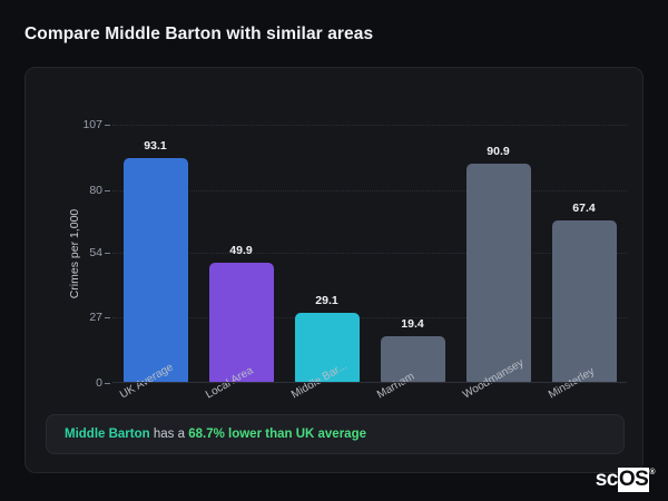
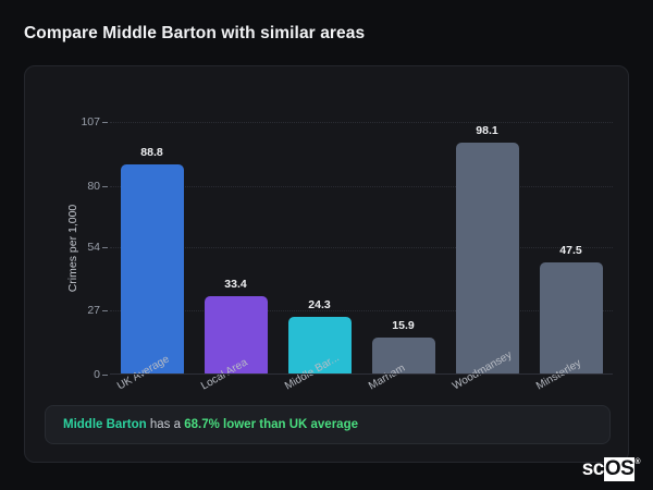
UK Average: 93.1 -> 88.8
Local Area: 49.9 -> 33.4
Middle Bar...: 29.1 -> 24.3
Marham: 19.4 -> 15.9
Woodmansey: 90.9 -> 98.1
Minsterley: 67.4 -> 47.5
